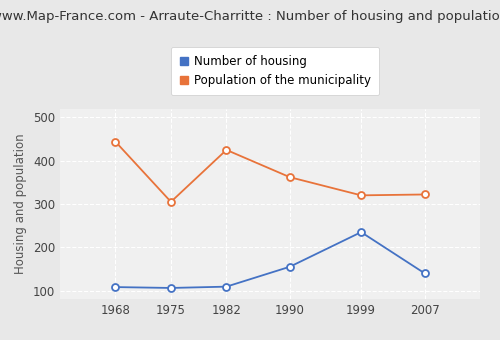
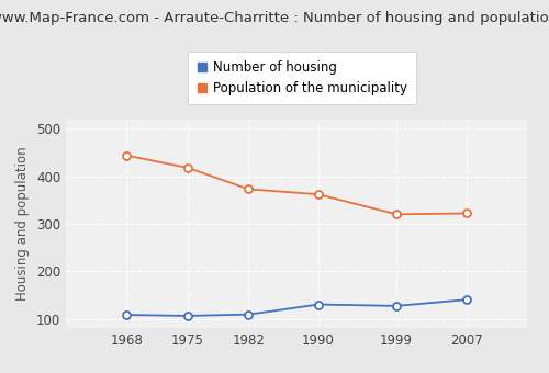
Population of the municipality/1975: 305 -> 418
Population of the municipality/1982: 425 -> 373
Number of housing/1990: 155 -> 130
Number of housing/1999: 235 -> 127
